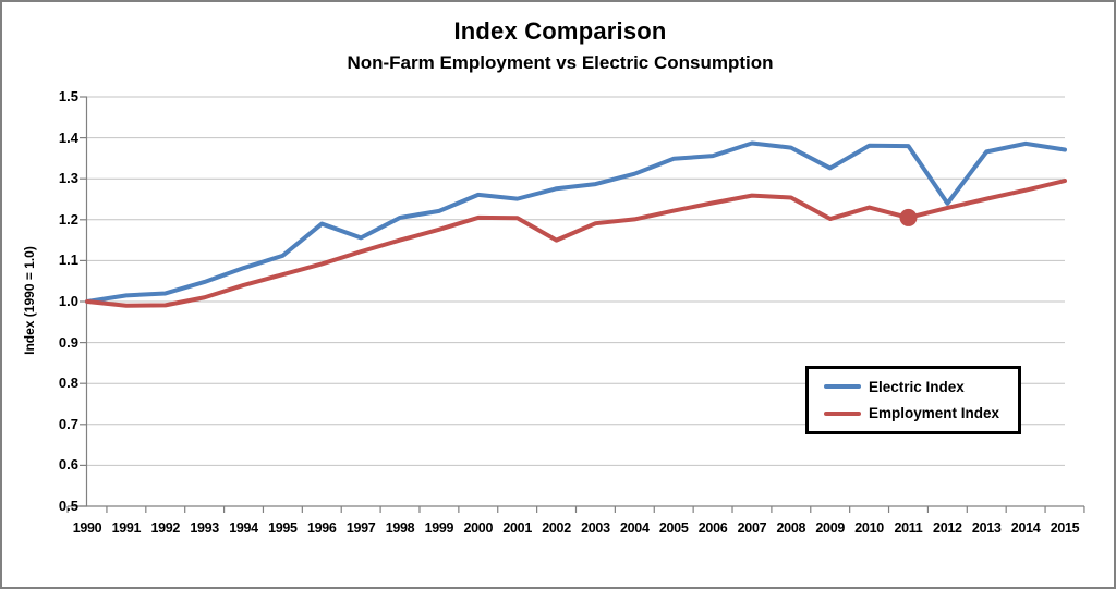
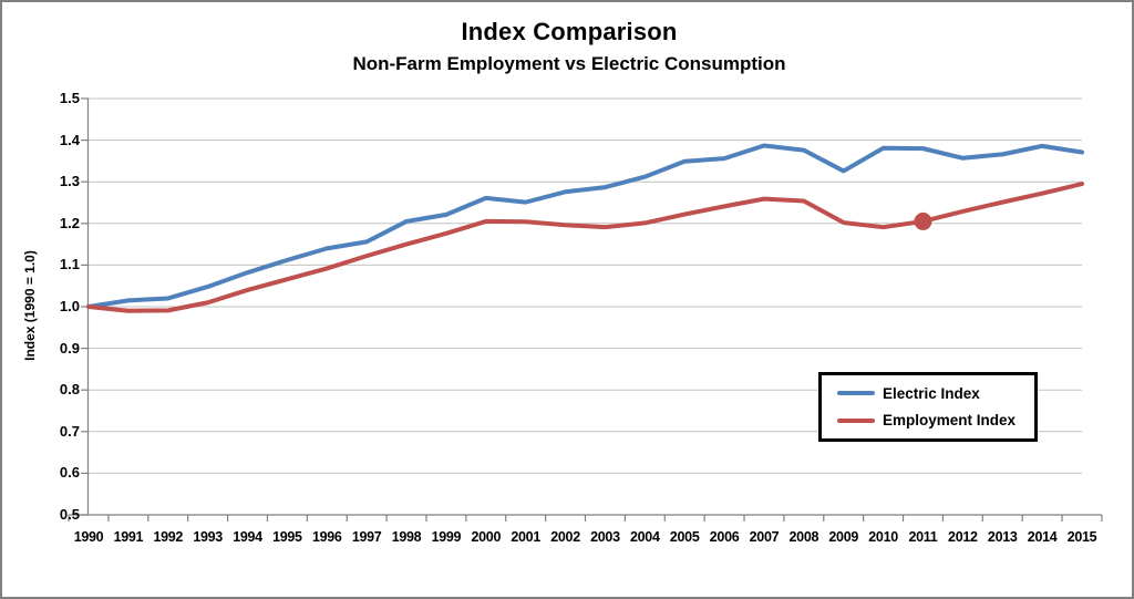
Electric Index/1996: 1.19 -> 1.14
Employment Index/2002: 1.15 -> 1.20
Employment Index/2010: 1.23 -> 1.19
Electric Index/2012: 1.24 -> 1.36
